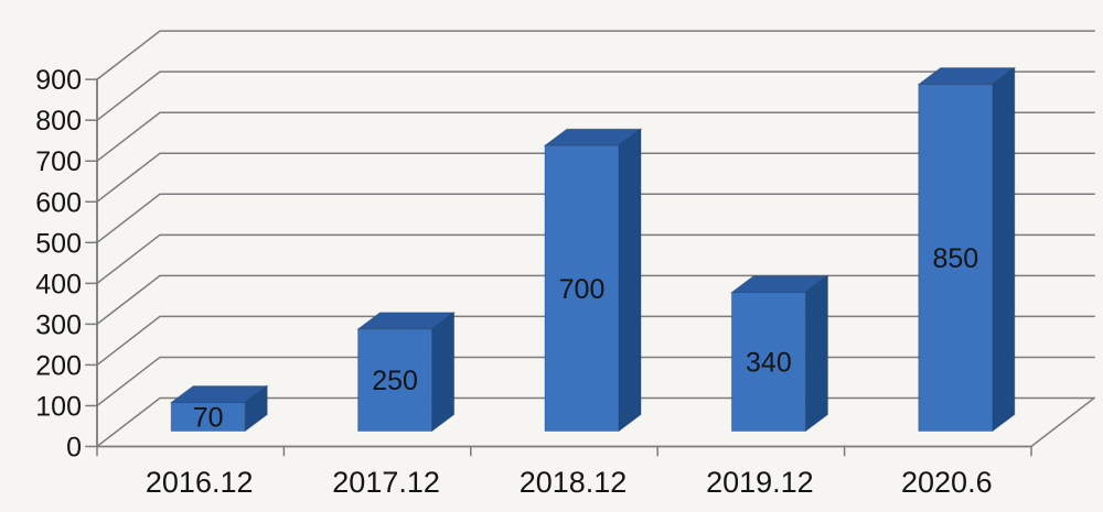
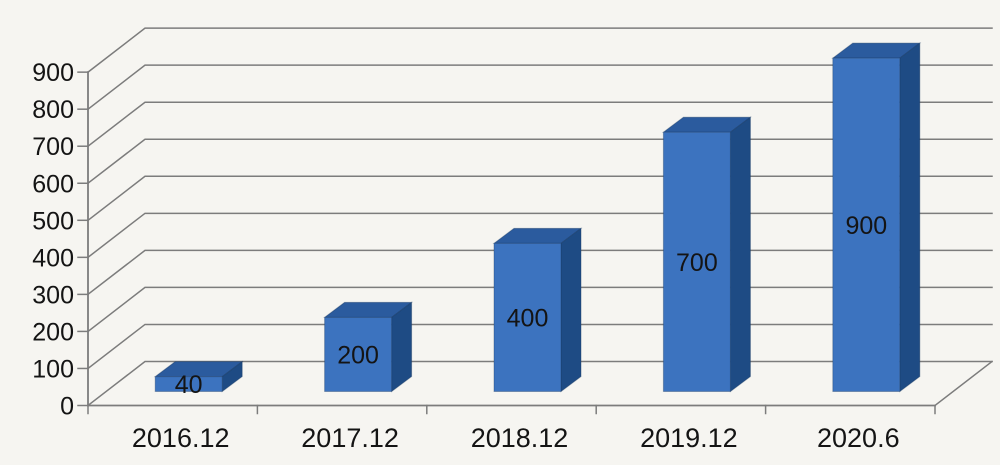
2016.12: 70 -> 40
2017.12: 250 -> 200
2018.12: 700 -> 400
2019.12: 340 -> 700
2020.6: 850 -> 900
